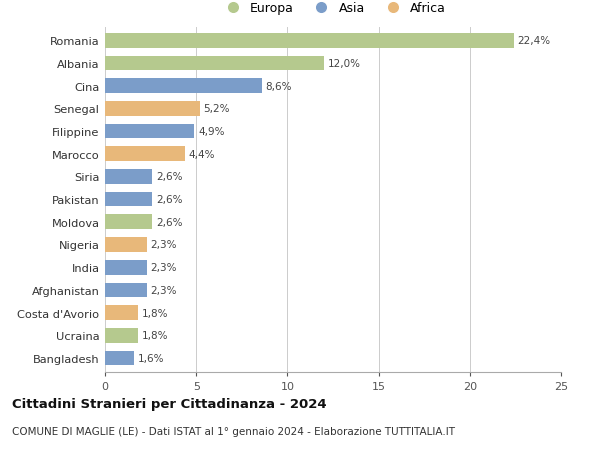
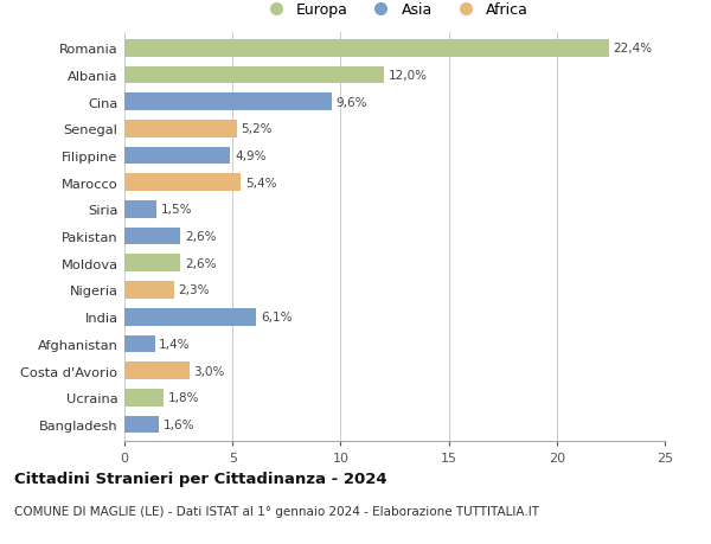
Cina: 8,6% -> 9,6%
Marocco: 4,4% -> 5,4%
Siria: 2,6% -> 1,5%
India: 2,3% -> 6,1%
Afghanistan: 2,3% -> 1,4%
Costa d'Avorio: 1,8% -> 3,0%
